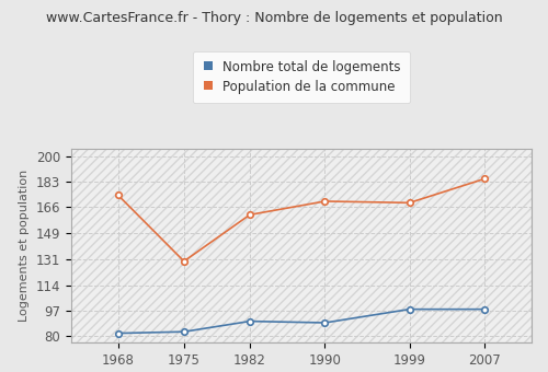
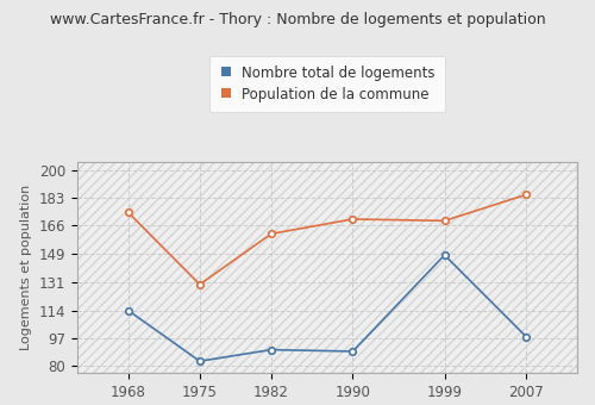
Nombre total de logements/1968: 82 -> 114
Nombre total de logements/1999: 98 -> 148
